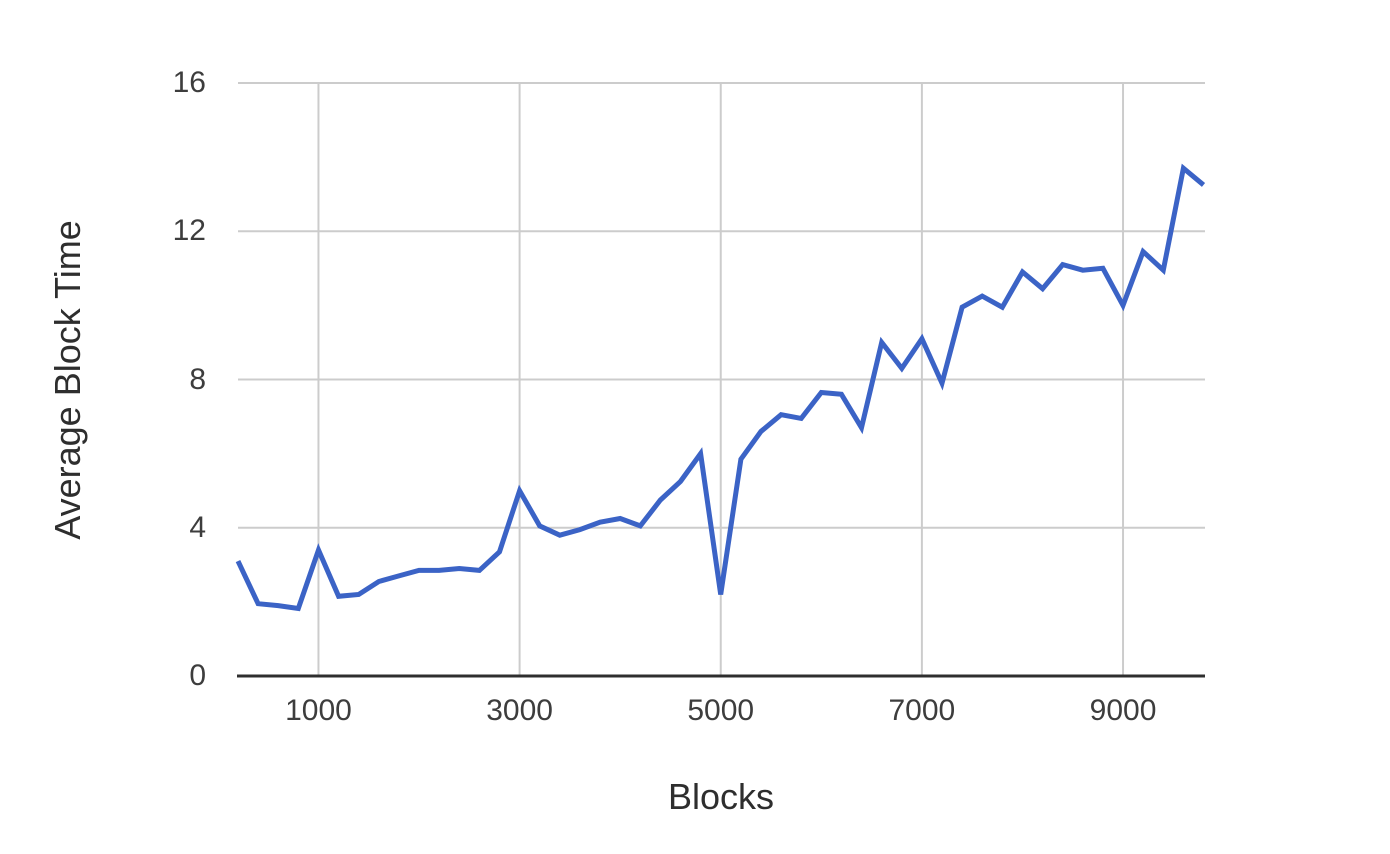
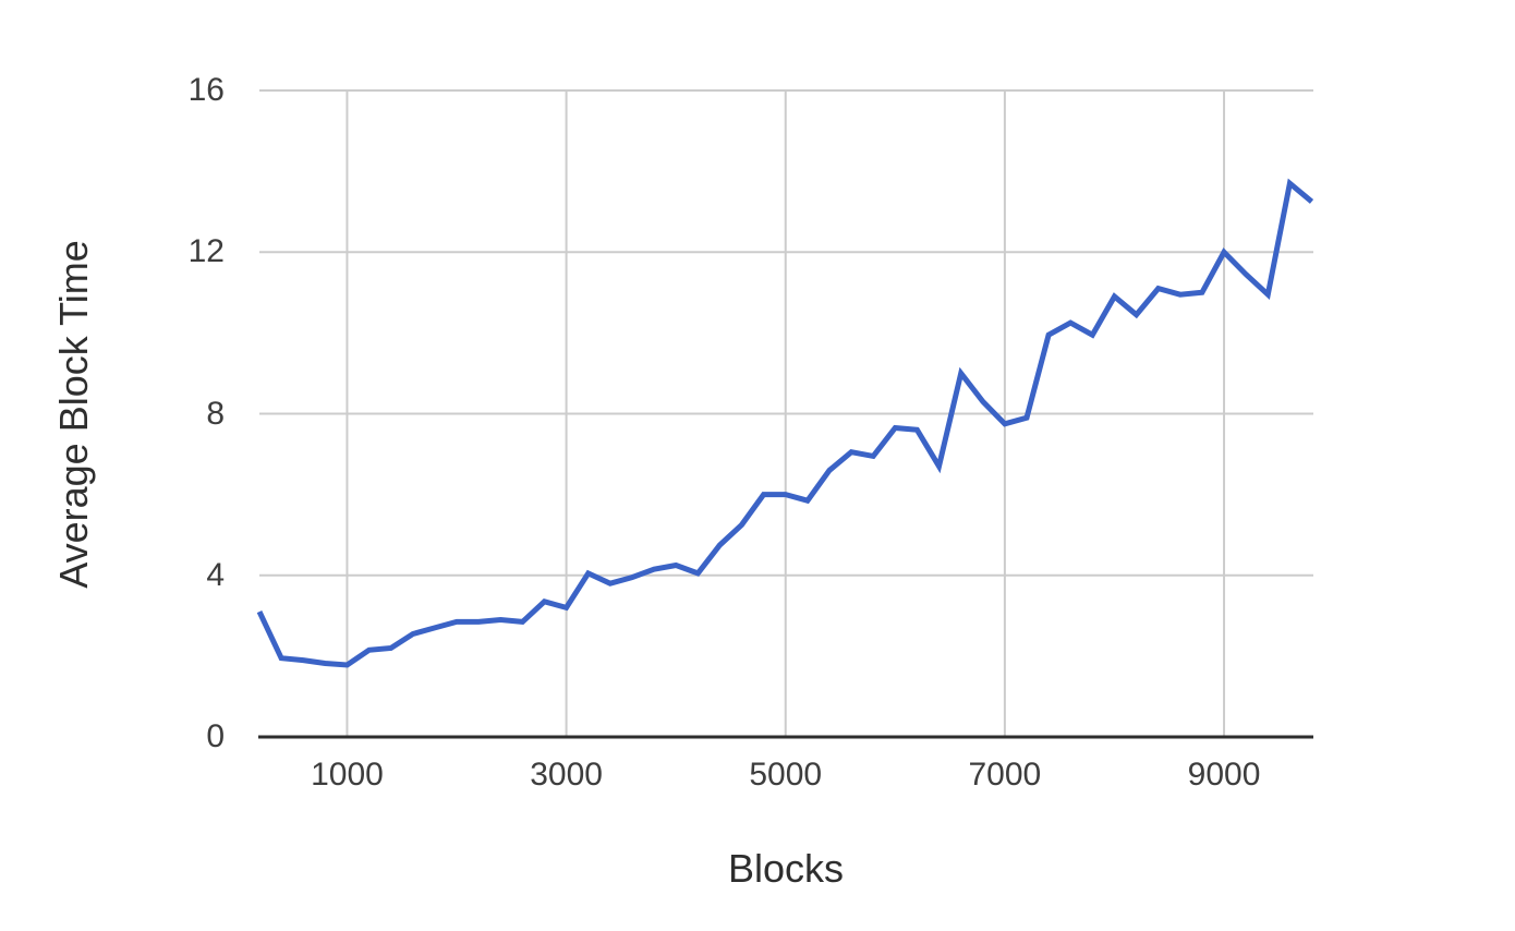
1000: 3.4 -> 1.8
3000: 5.0 -> 3.2
5000: 2.2 -> 6.0
7000: 9.1 -> 7.8
9000: 10.0 -> 12.0
